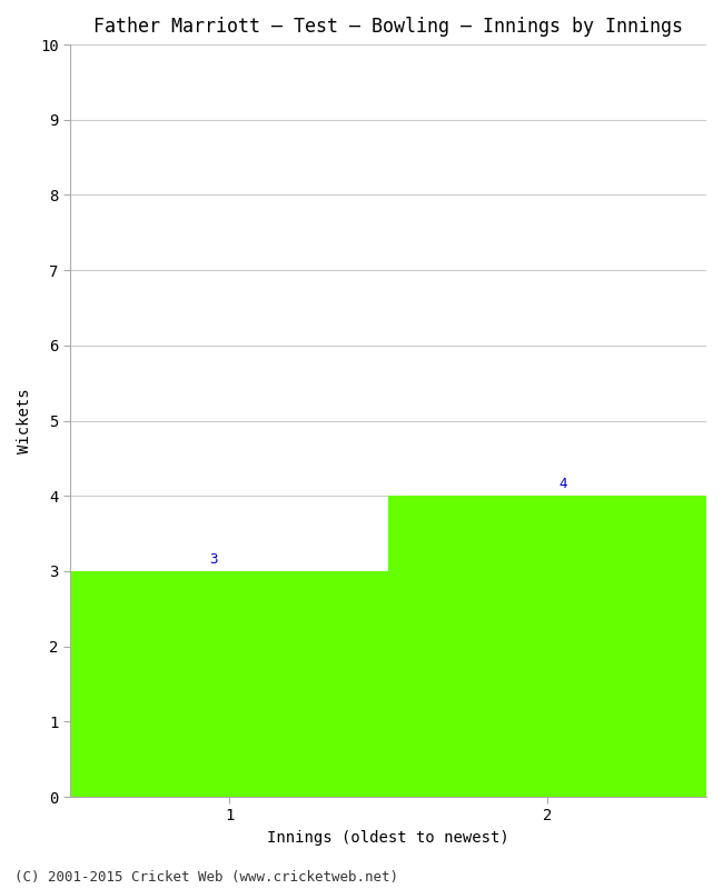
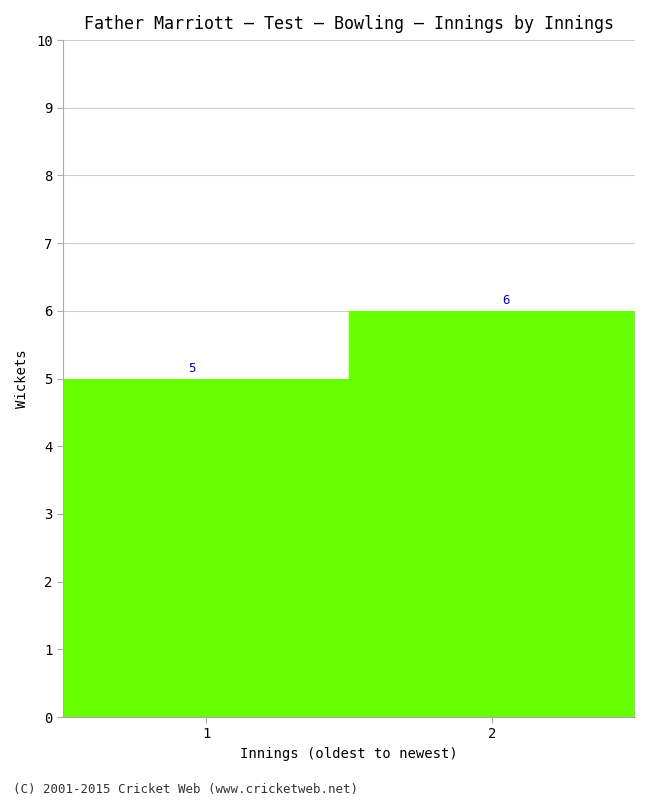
1: 3 -> 5
2: 4 -> 6
